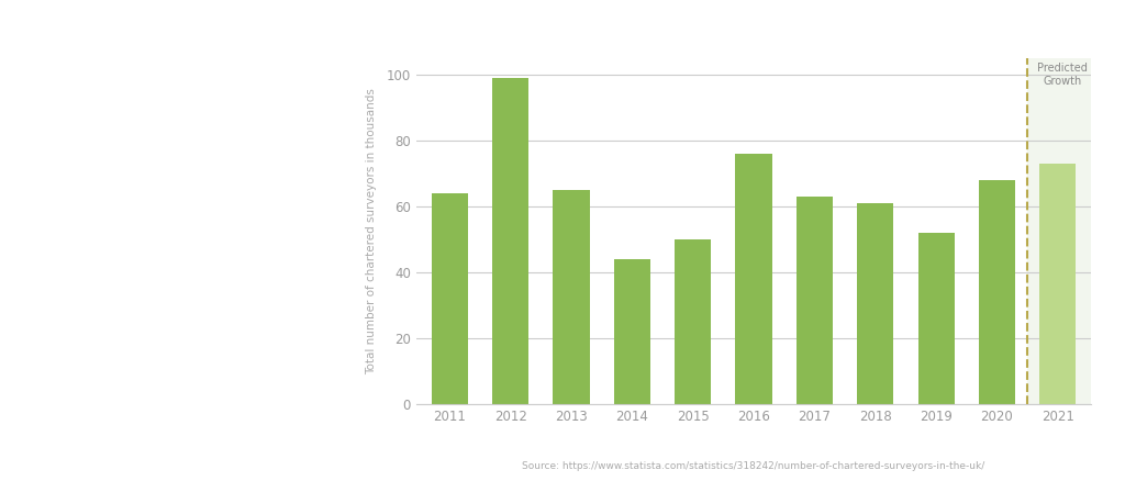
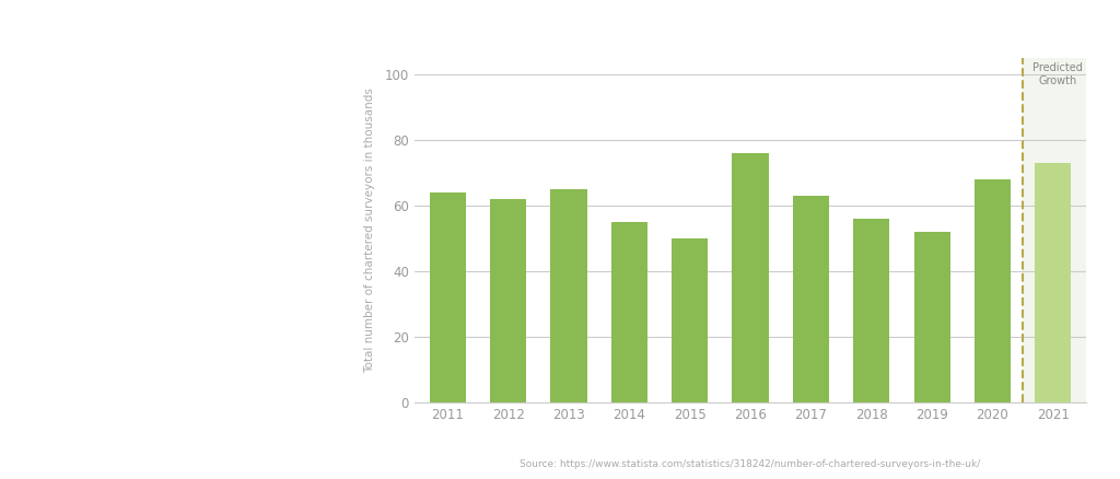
2012: 99 -> 62
2014: 44 -> 55
2018: 61 -> 56
